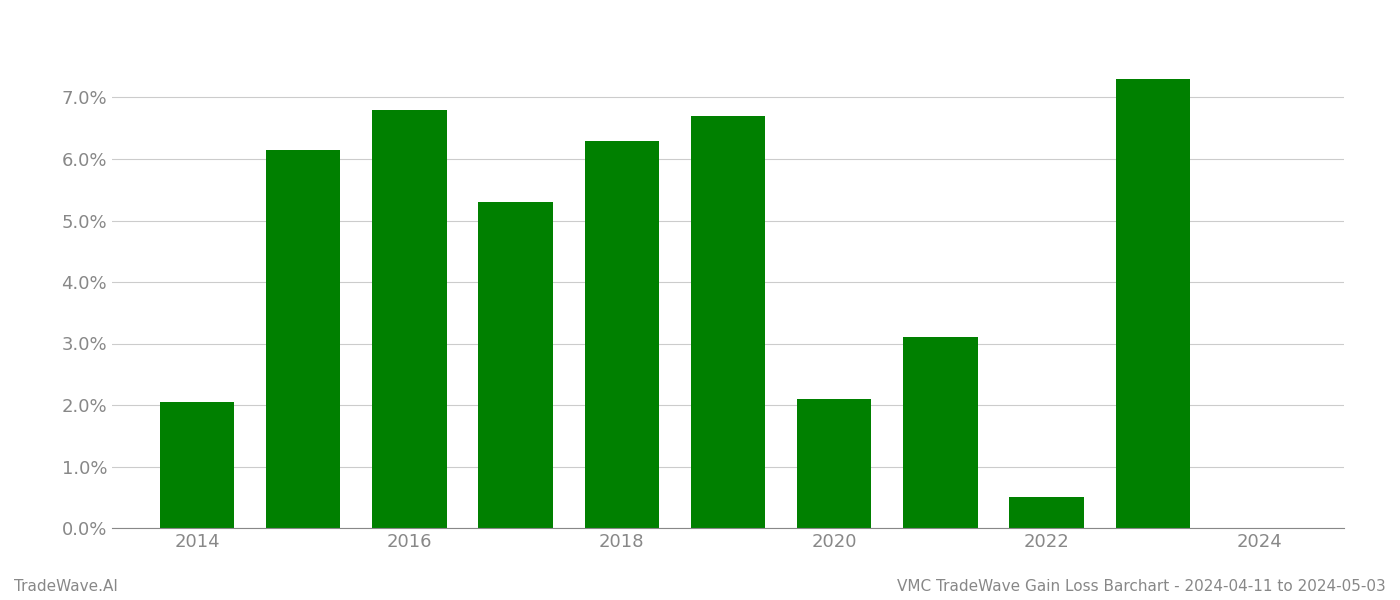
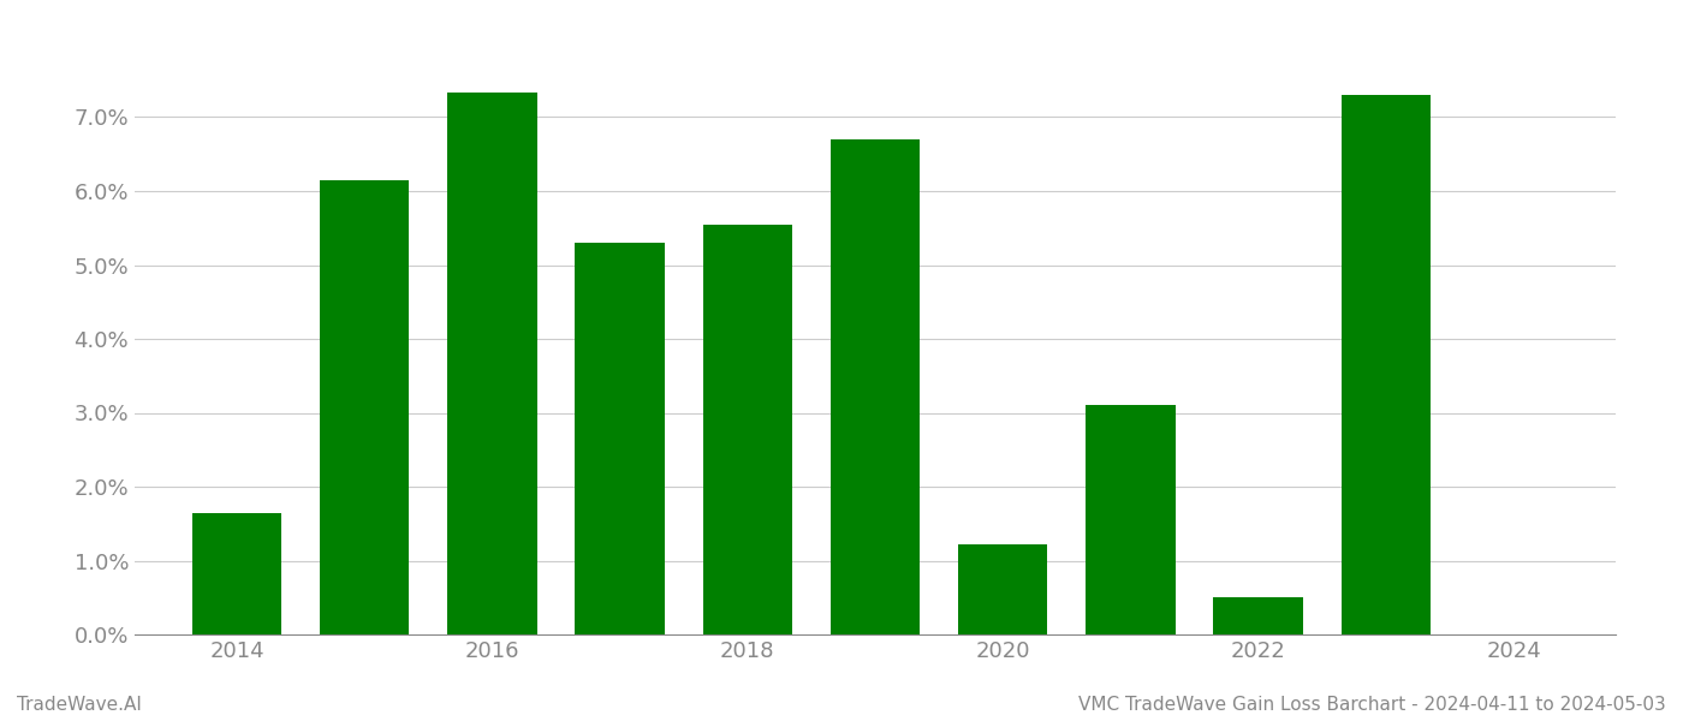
2014: 2.05% -> 1.64%
2016: 6.80% -> 7.34%
2018: 6.30% -> 5.54%
2020: 2.10% -> 1.22%
